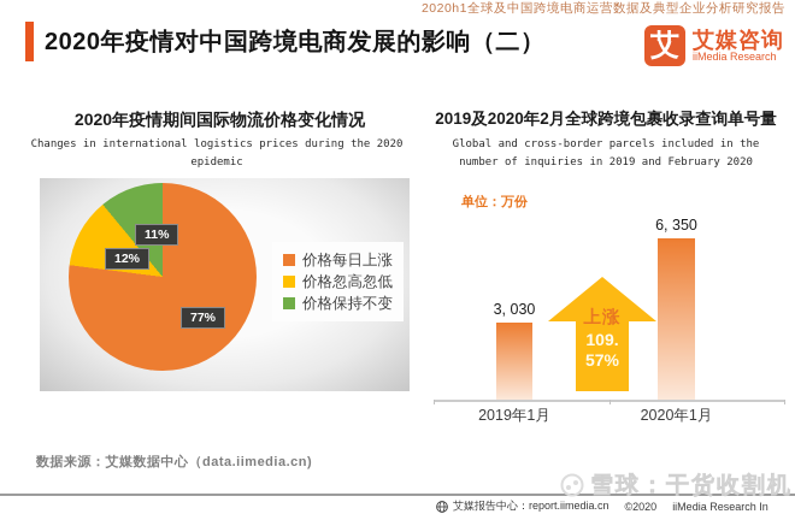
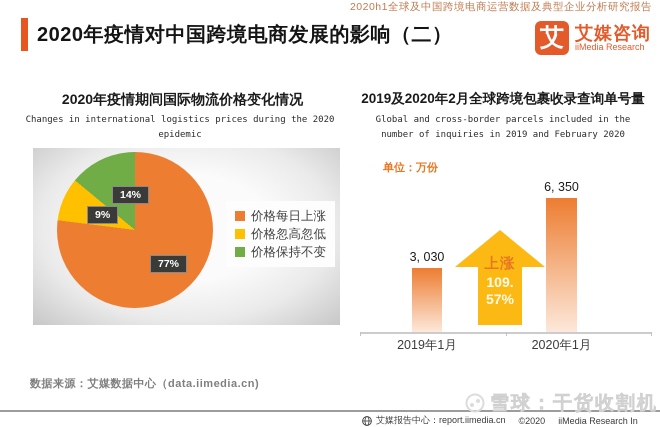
2020年疫情期间国际物流价格变化情况/价格忽高忽低: 12% -> 9%
2020年疫情期间国际物流价格变化情况/价格保持不变: 11% -> 14%
